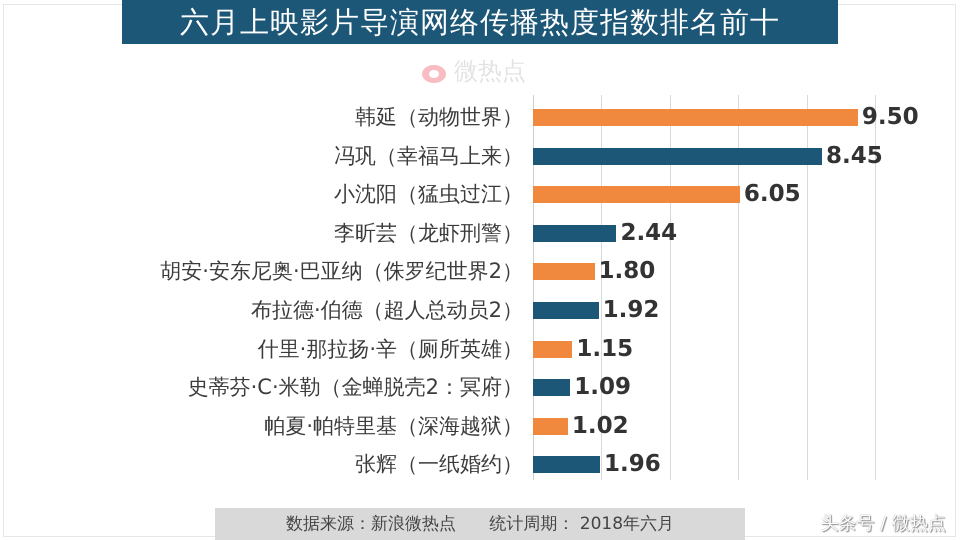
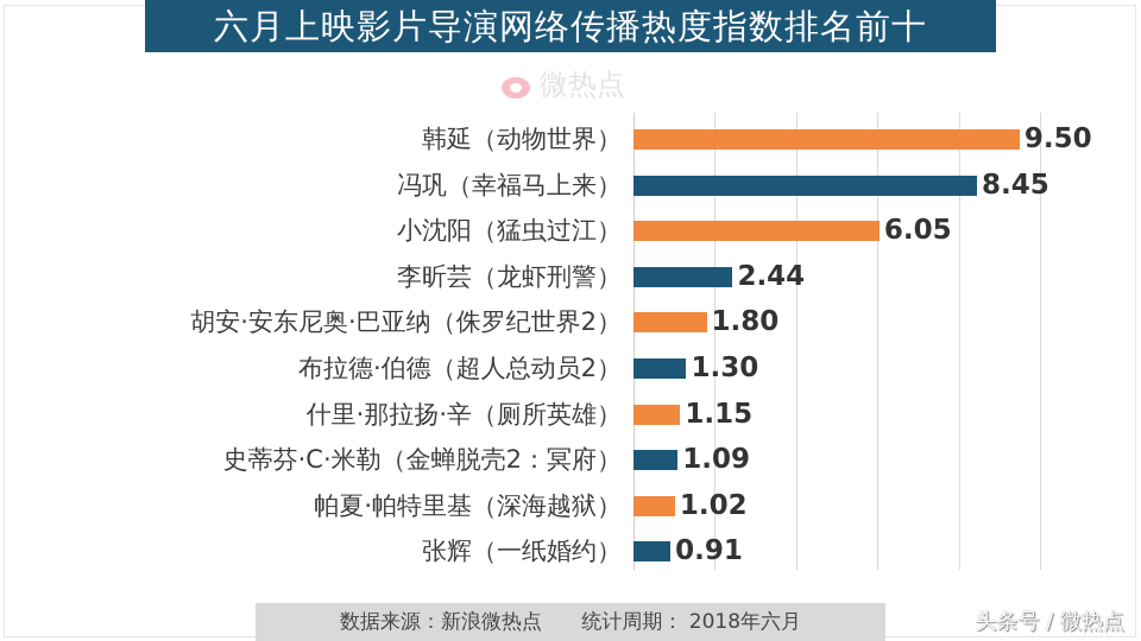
布拉德·伯德（超人总动员2）: 1.92 -> 1.30
张辉（一纸婚约）: 1.96 -> 0.91
